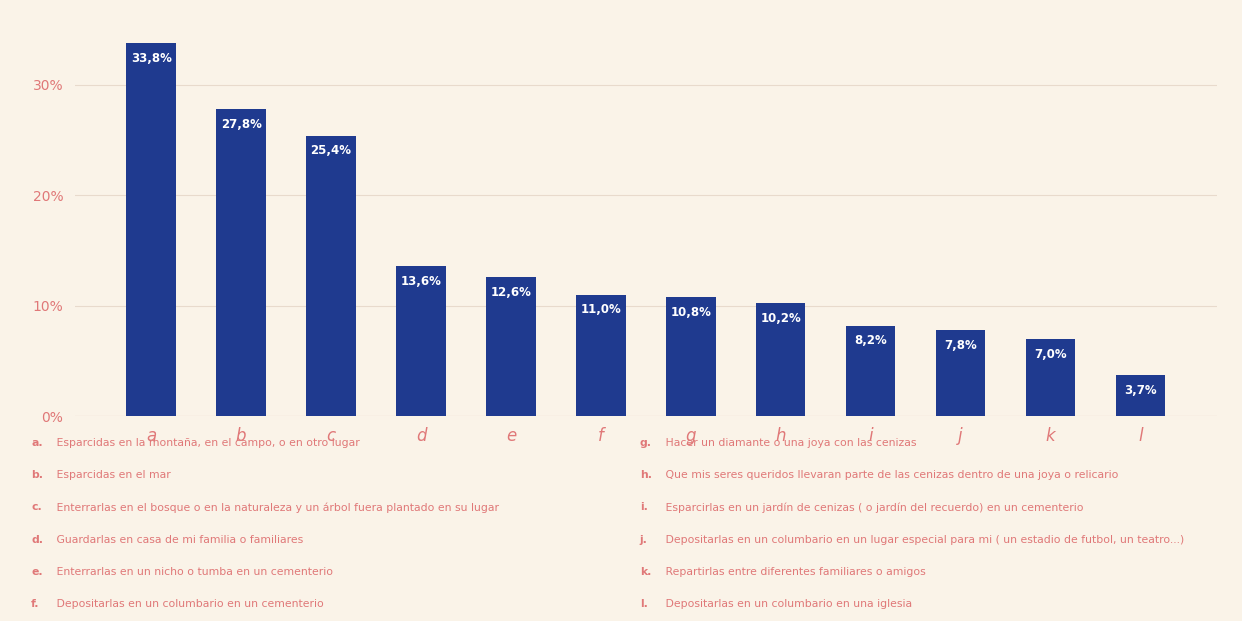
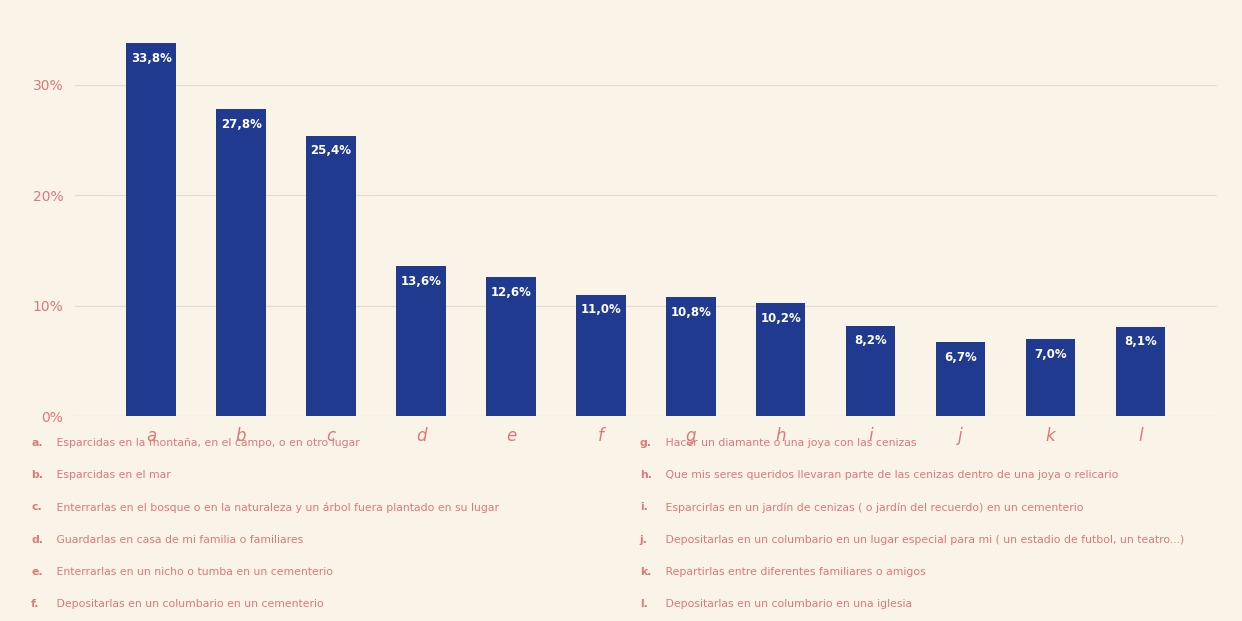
j: 7,8% -> 6,7%
l: 3,7% -> 8,1%
